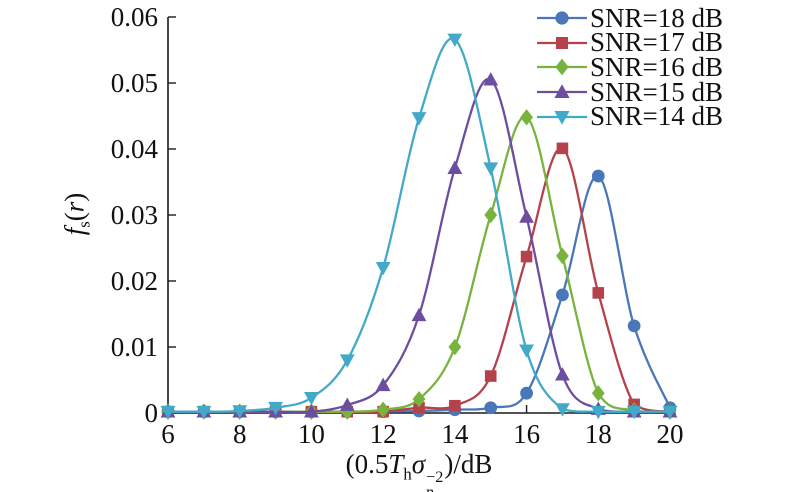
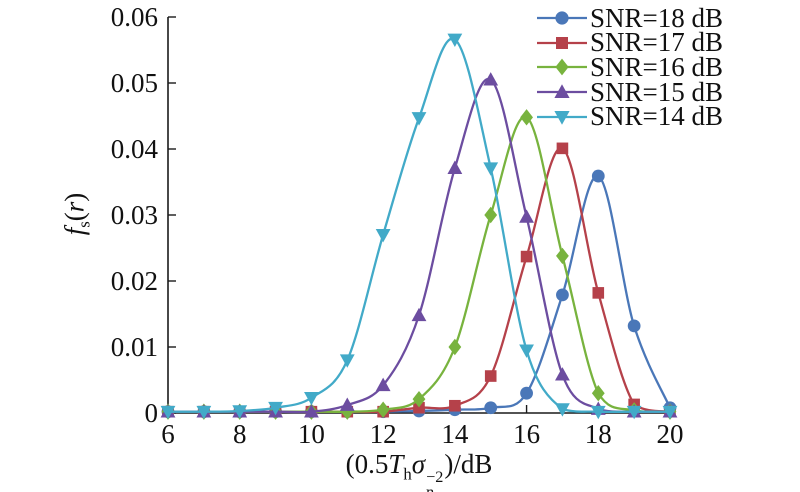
SNR=14 dB/12: 0.022 -> 0.027
